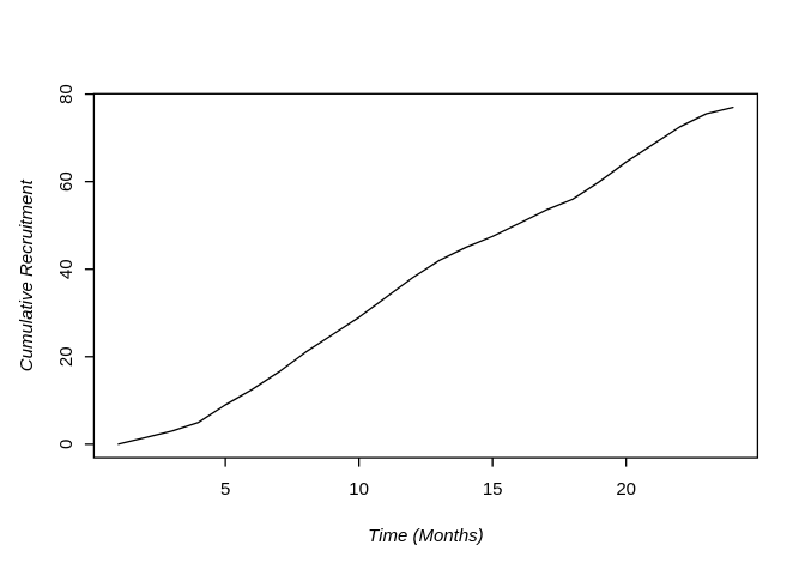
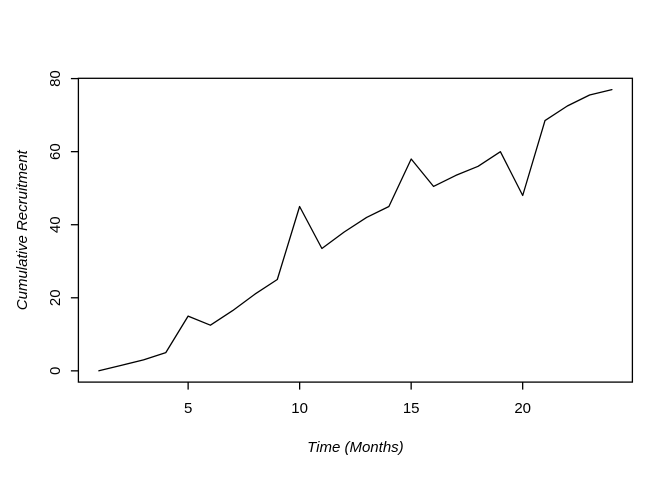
5: 9 -> 15
10: 29 -> 45
15: 48 -> 58
20: 64 -> 48
